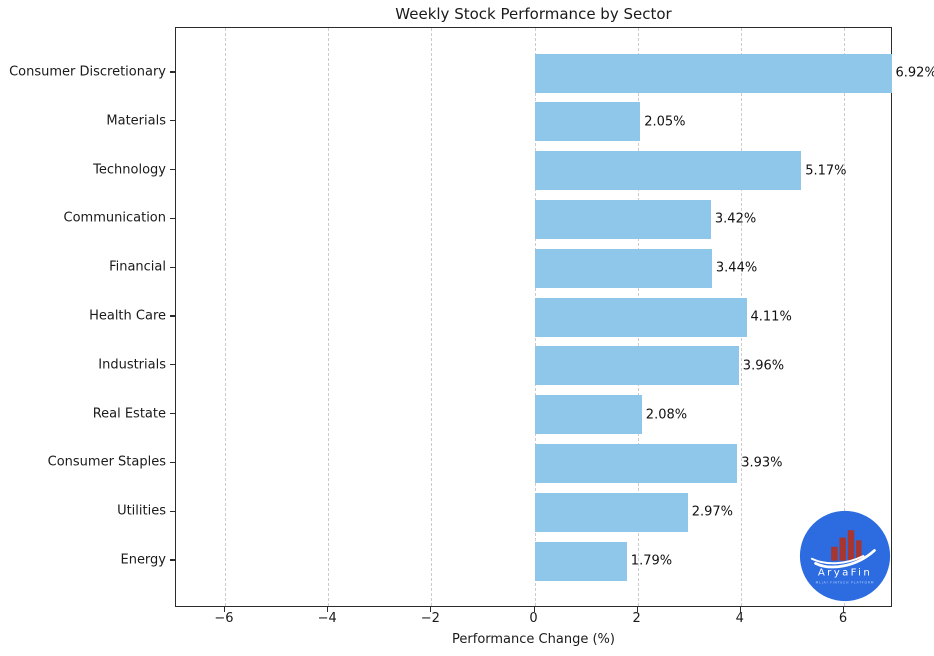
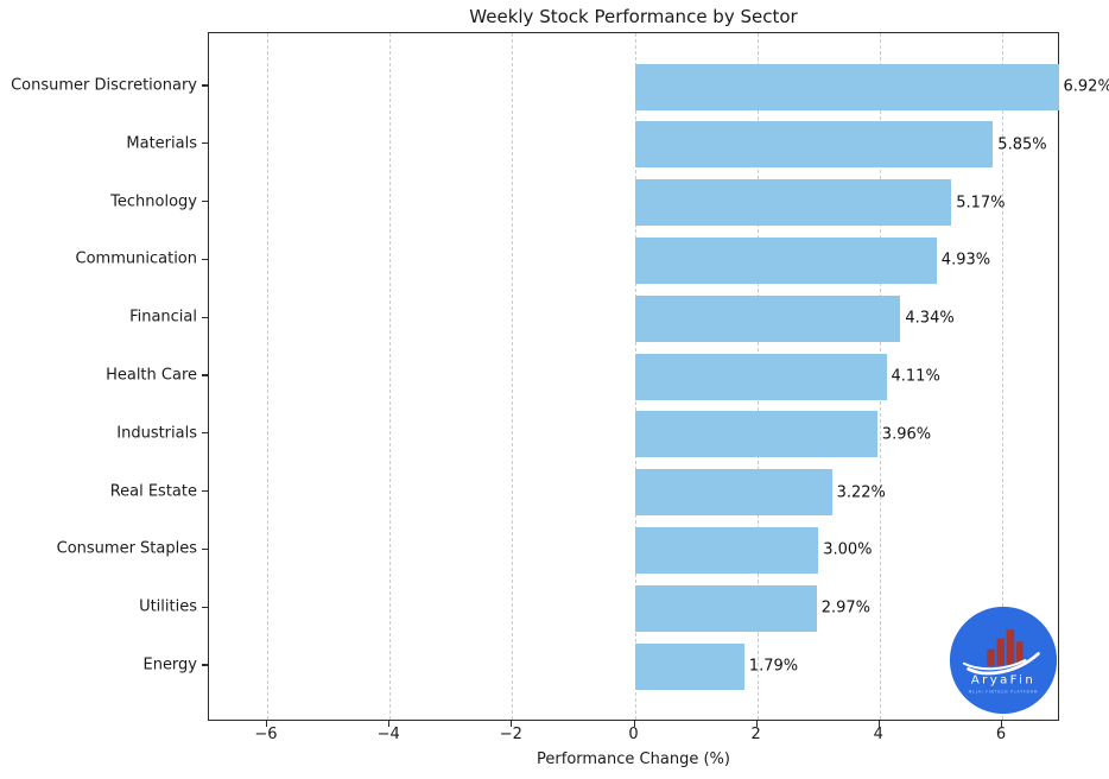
Materials: 2.05% -> 5.85%
Communication: 3.42% -> 4.93%
Financial: 3.44% -> 4.34%
Real Estate: 2.08% -> 3.22%
Consumer Staples: 3.93% -> 3.00%
